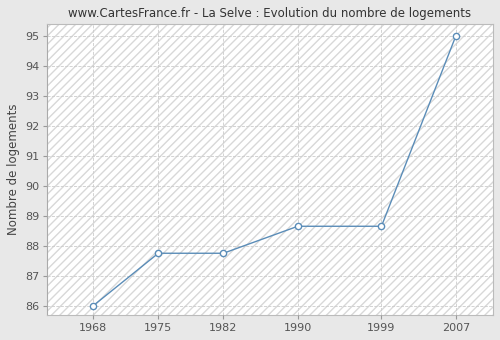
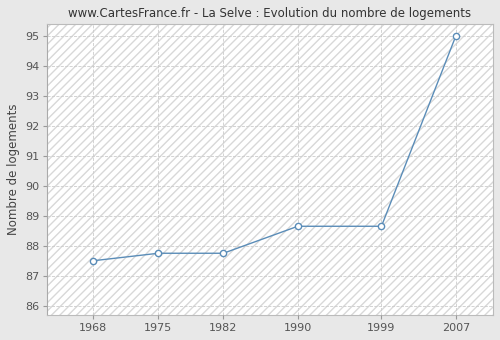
1968: 86.00 -> 87.50
